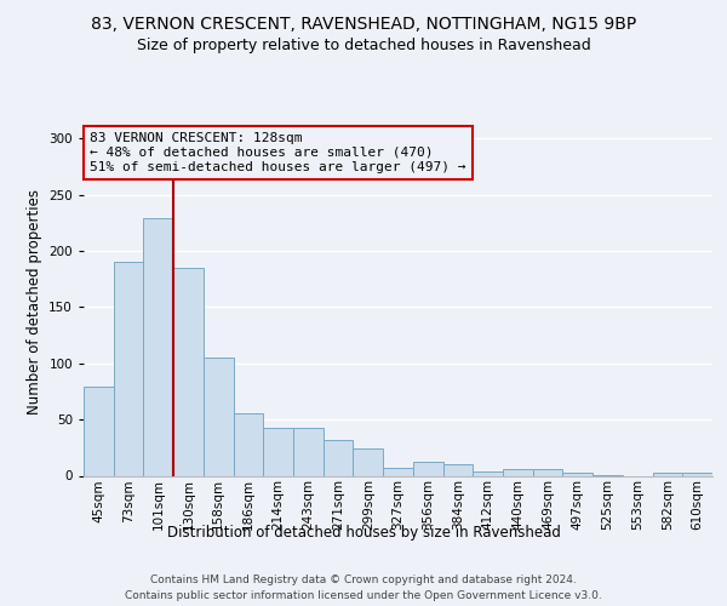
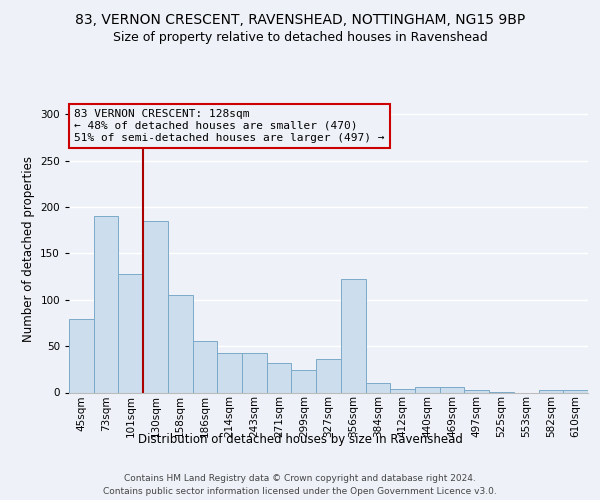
101sqm: 229 -> 128
327sqm: 7 -> 36
356sqm: 12 -> 122
